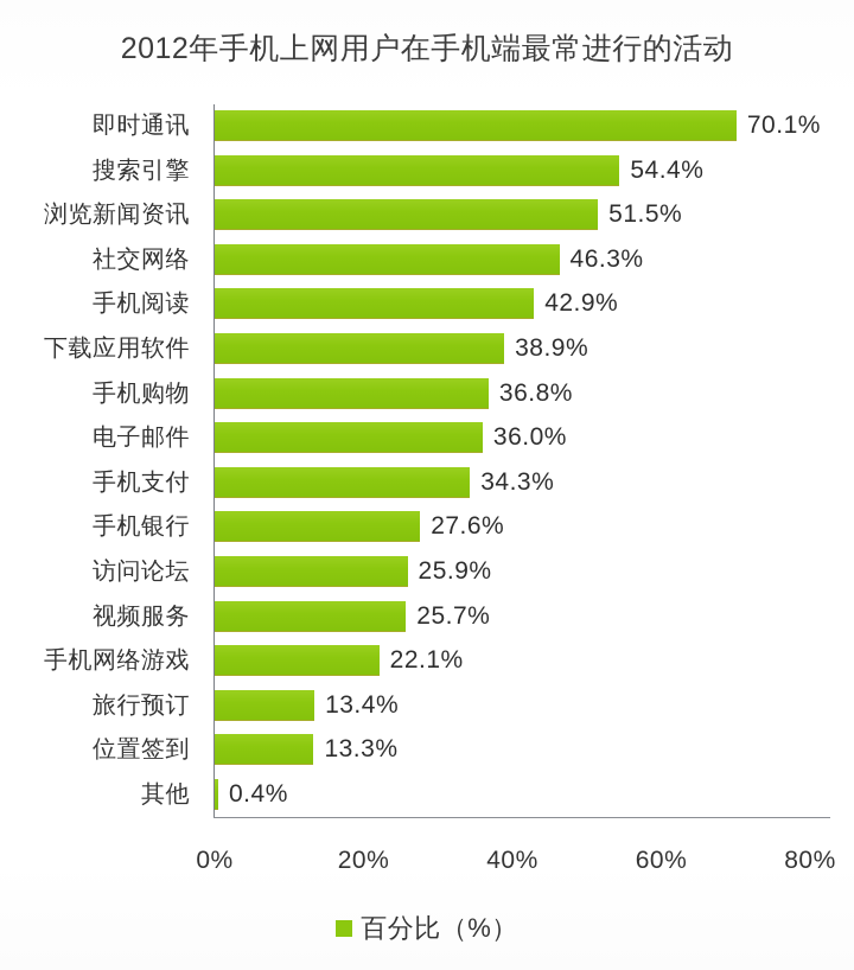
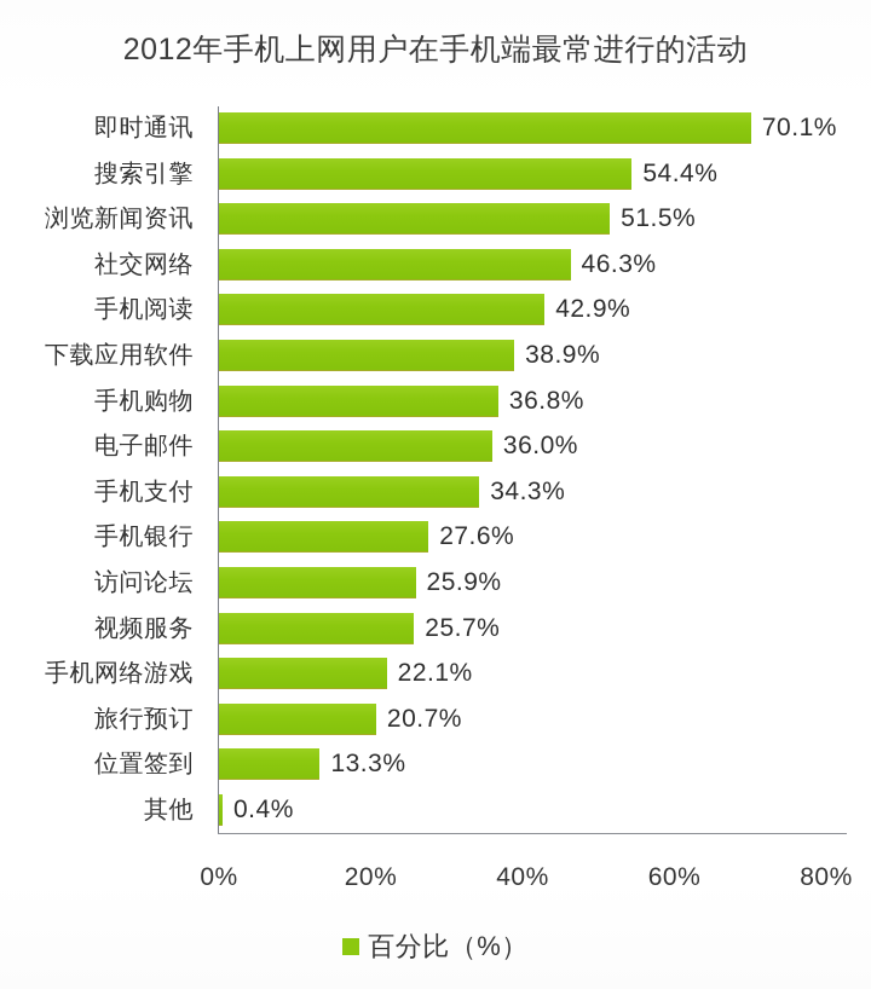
旅行预订: 13.4% -> 20.7%
